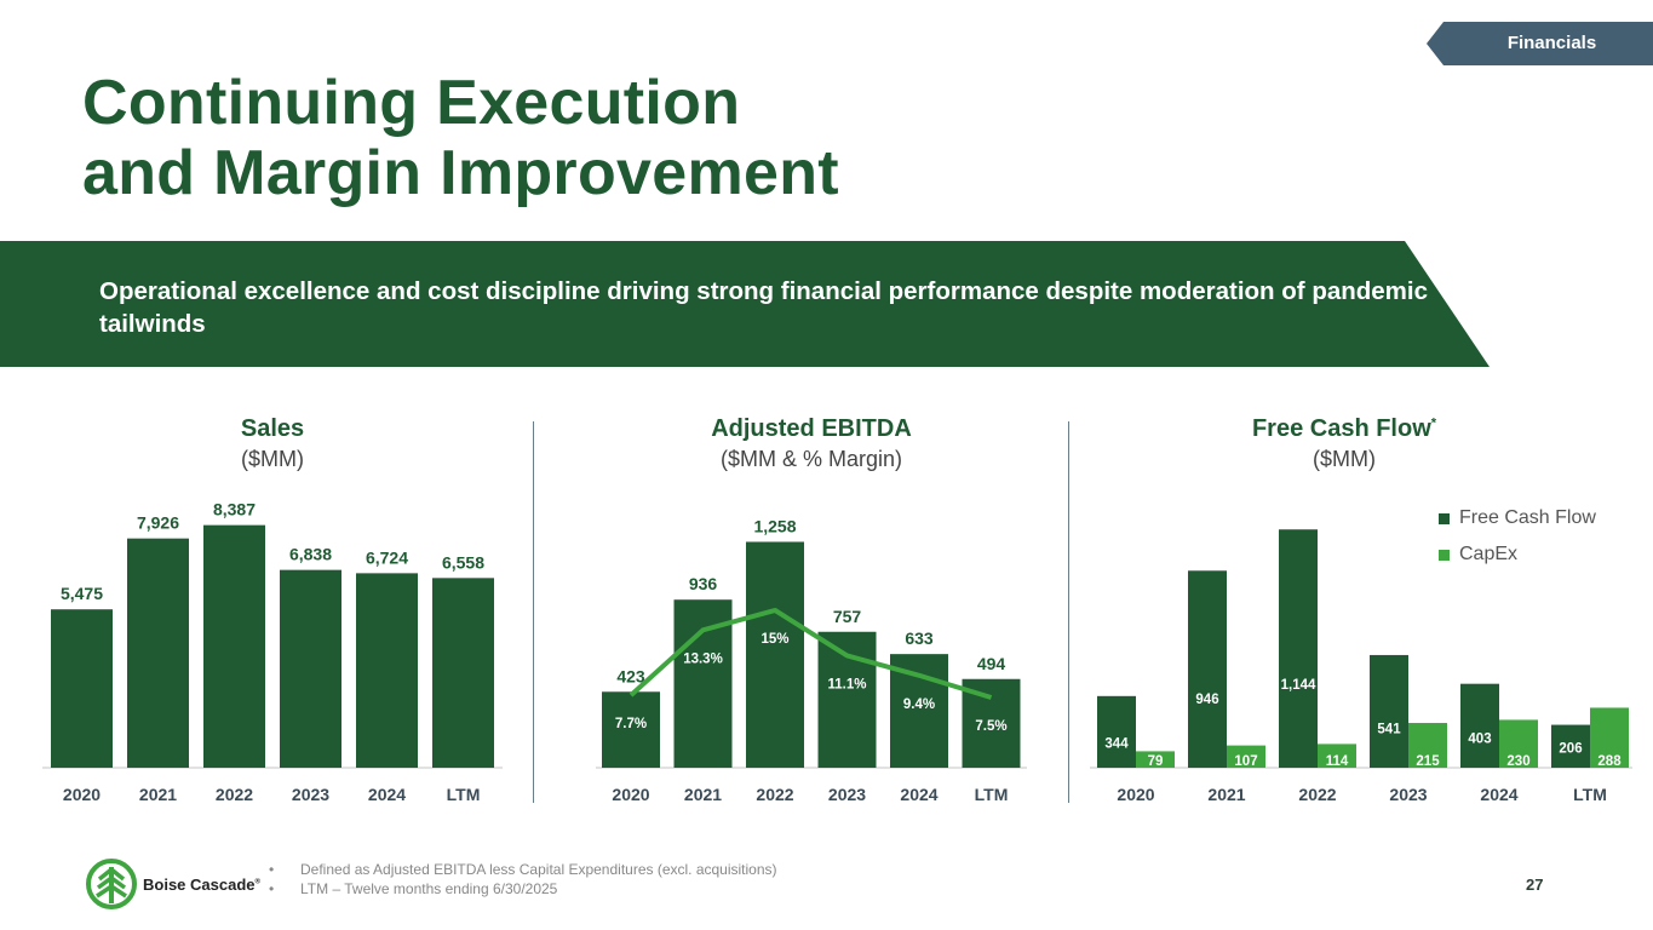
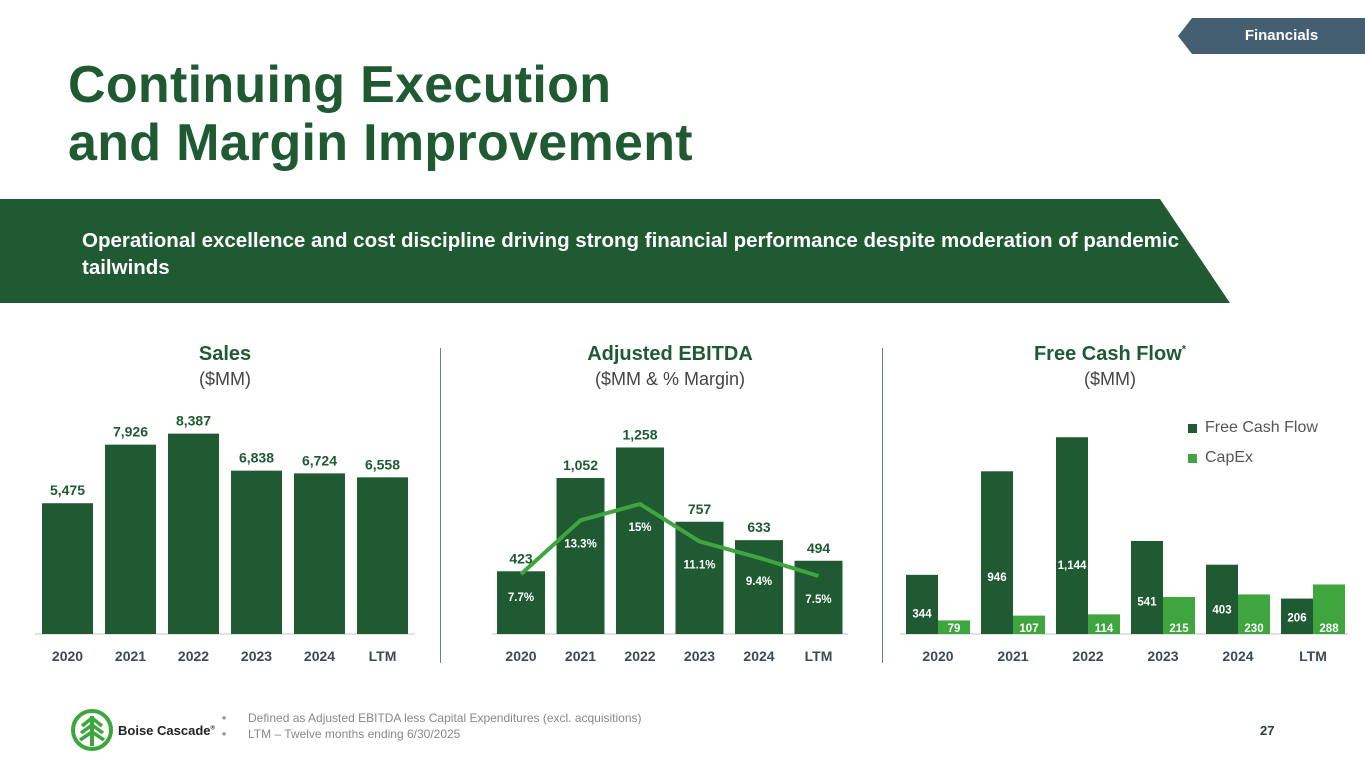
Adjusted EBITDA/2021: 936 -> 1,052
